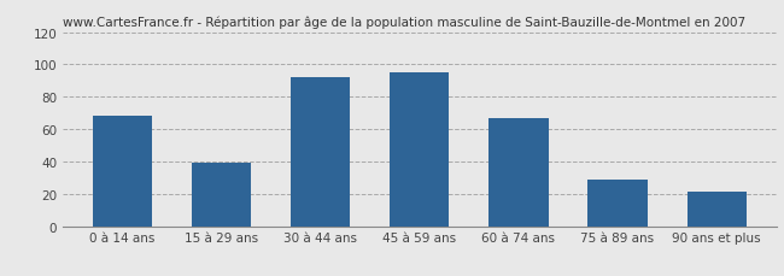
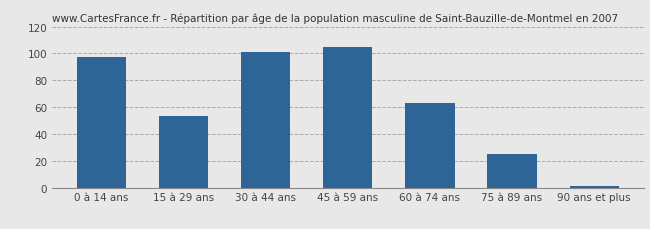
0 à 14 ans: 68 -> 97
15 à 29 ans: 39 -> 53
30 à 44 ans: 92 -> 101
45 à 59 ans: 95 -> 105
60 à 74 ans: 67 -> 63
75 à 89 ans: 29 -> 25
90 ans et plus: 21 -> 1
